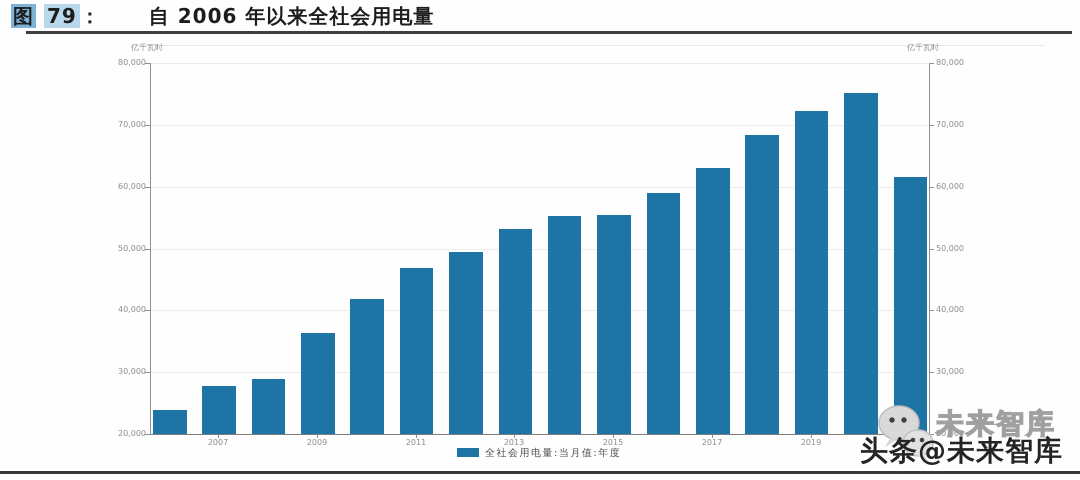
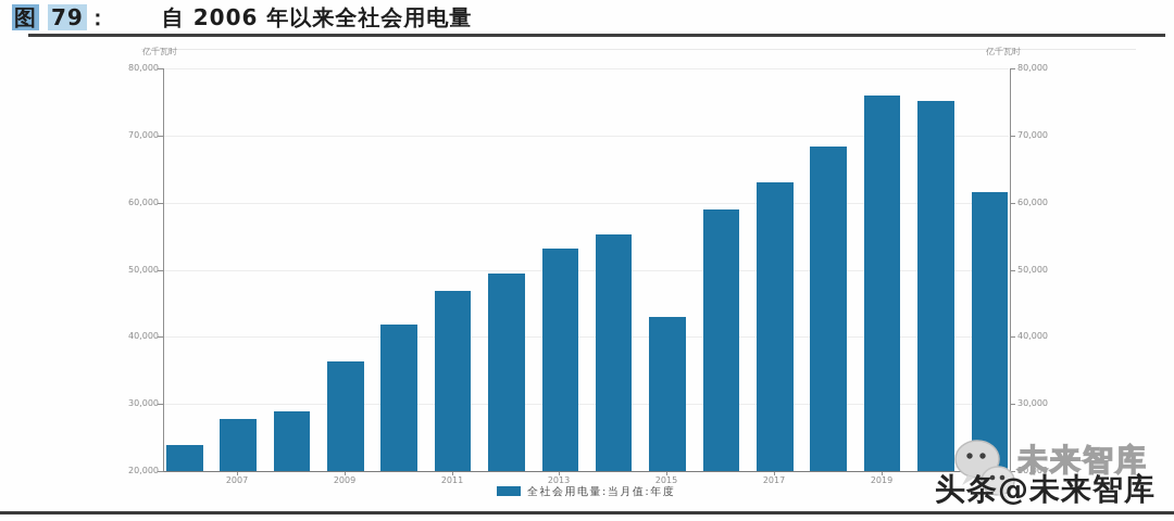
2015: 56000 -> 43000
2019: 72000 -> 76000
